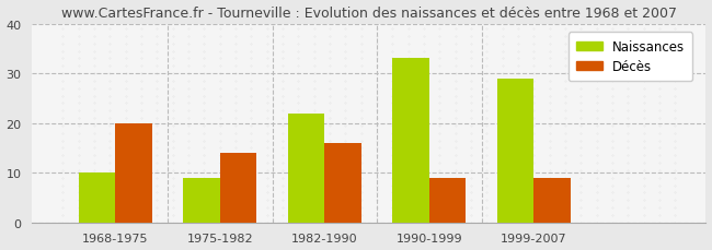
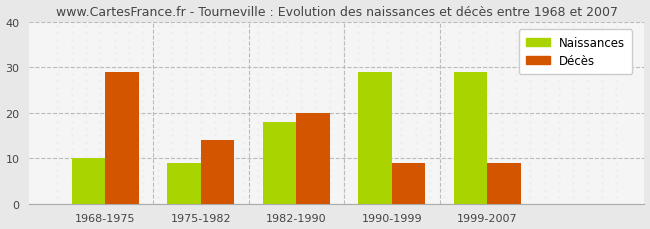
Décès/1968-1975: 20 -> 29
Naissances/1982-1990: 22 -> 18
Décès/1982-1990: 16 -> 20
Naissances/1990-1999: 33 -> 29
